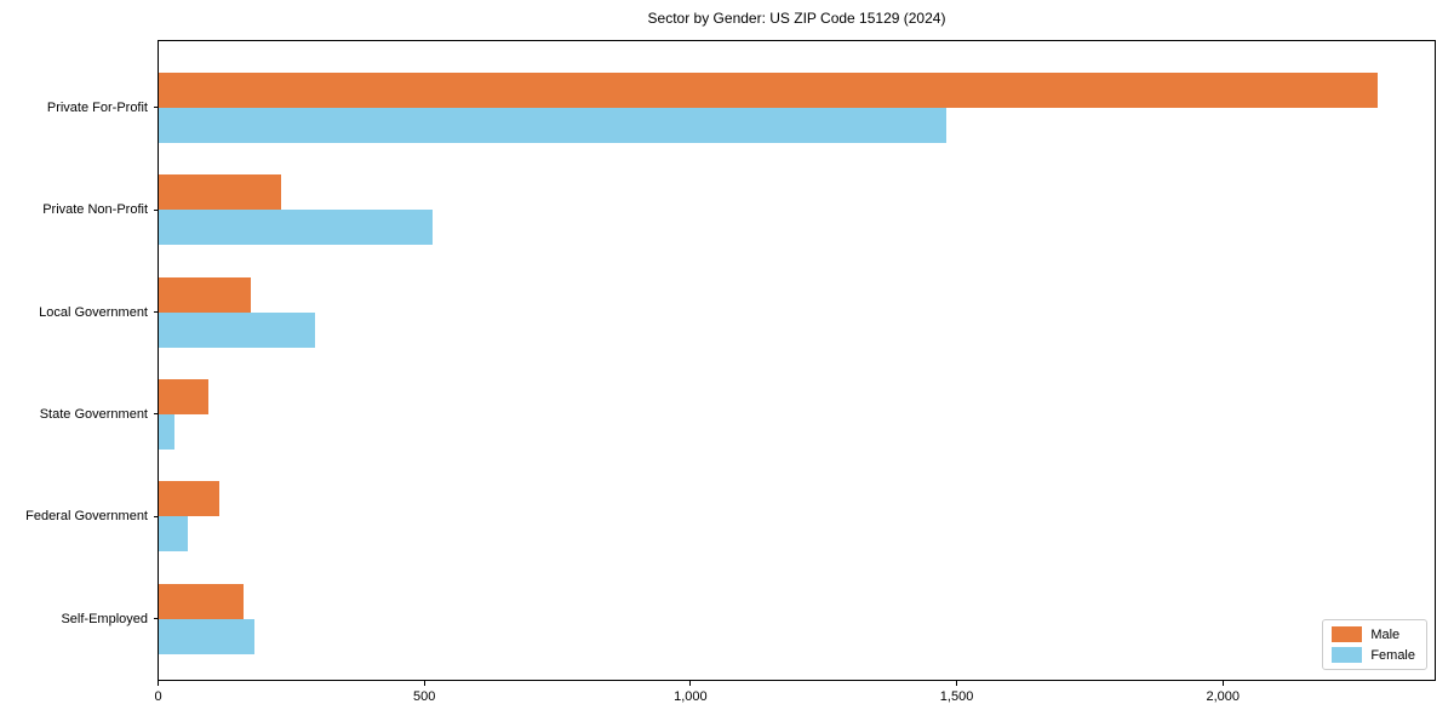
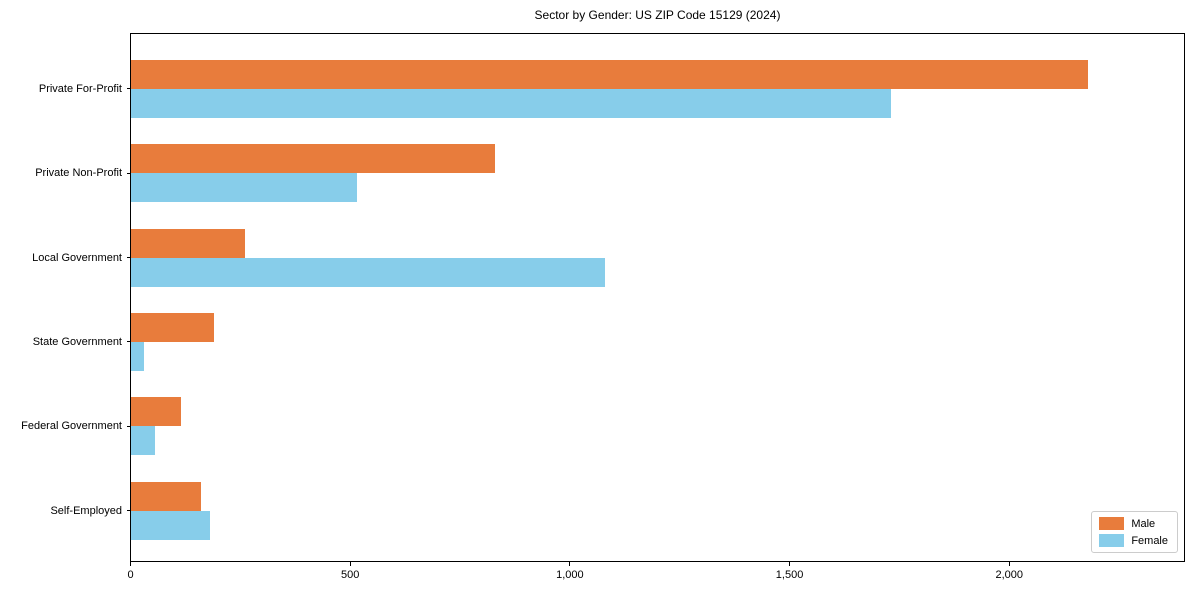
Male/Private For-Profit: 2290 -> 2180
Female/Private For-Profit: 1480 -> 1730
Male/Private Non-Profit: 230 -> 830
Male/Local Government: 180 -> 260
Female/Local Government: 300 -> 1080
Male/State Government: 100 -> 190
